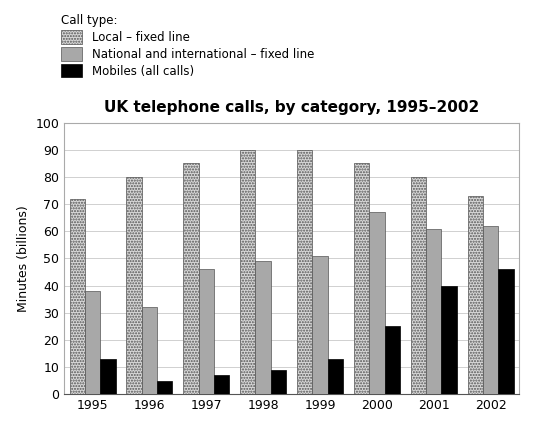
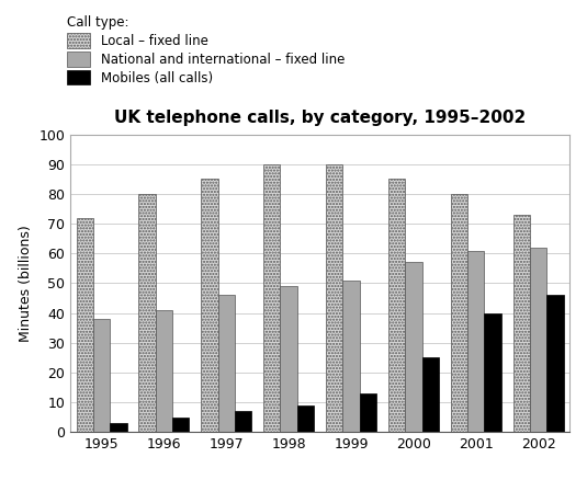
Mobiles (all calls)/1995: 13 -> 3
National and international – fixed line/1996: 32 -> 41
National and international – fixed line/2000: 67 -> 57
